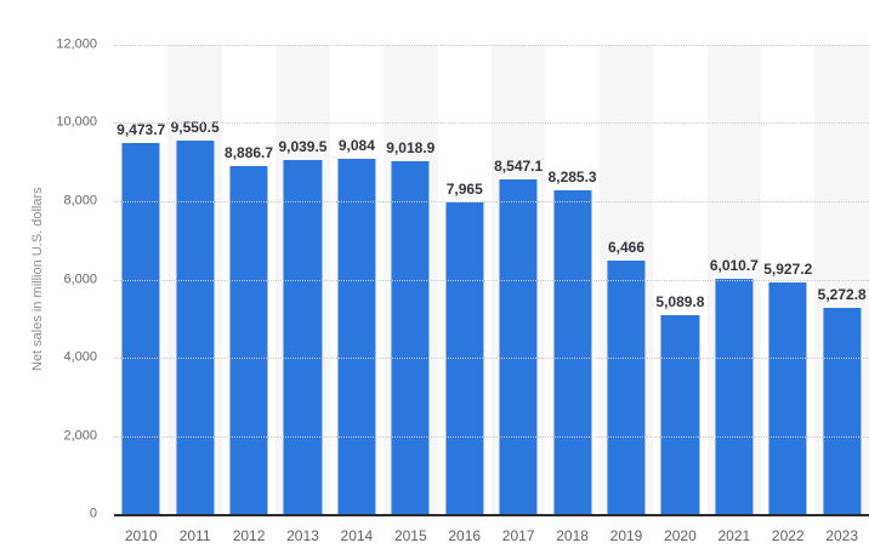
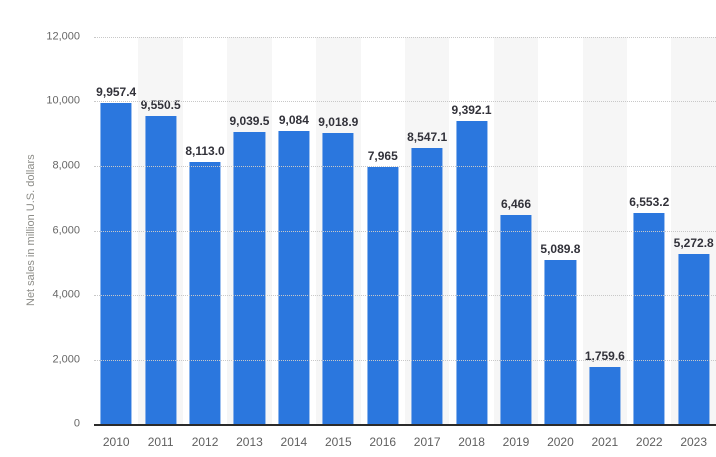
2010: 9,473.7 -> 9,957.4
2012: 8,886.7 -> 8,113.0
2018: 8,285.3 -> 9,392.1
2021: 6,010.7 -> 1,759.6
2022: 5,927.2 -> 6,553.2
